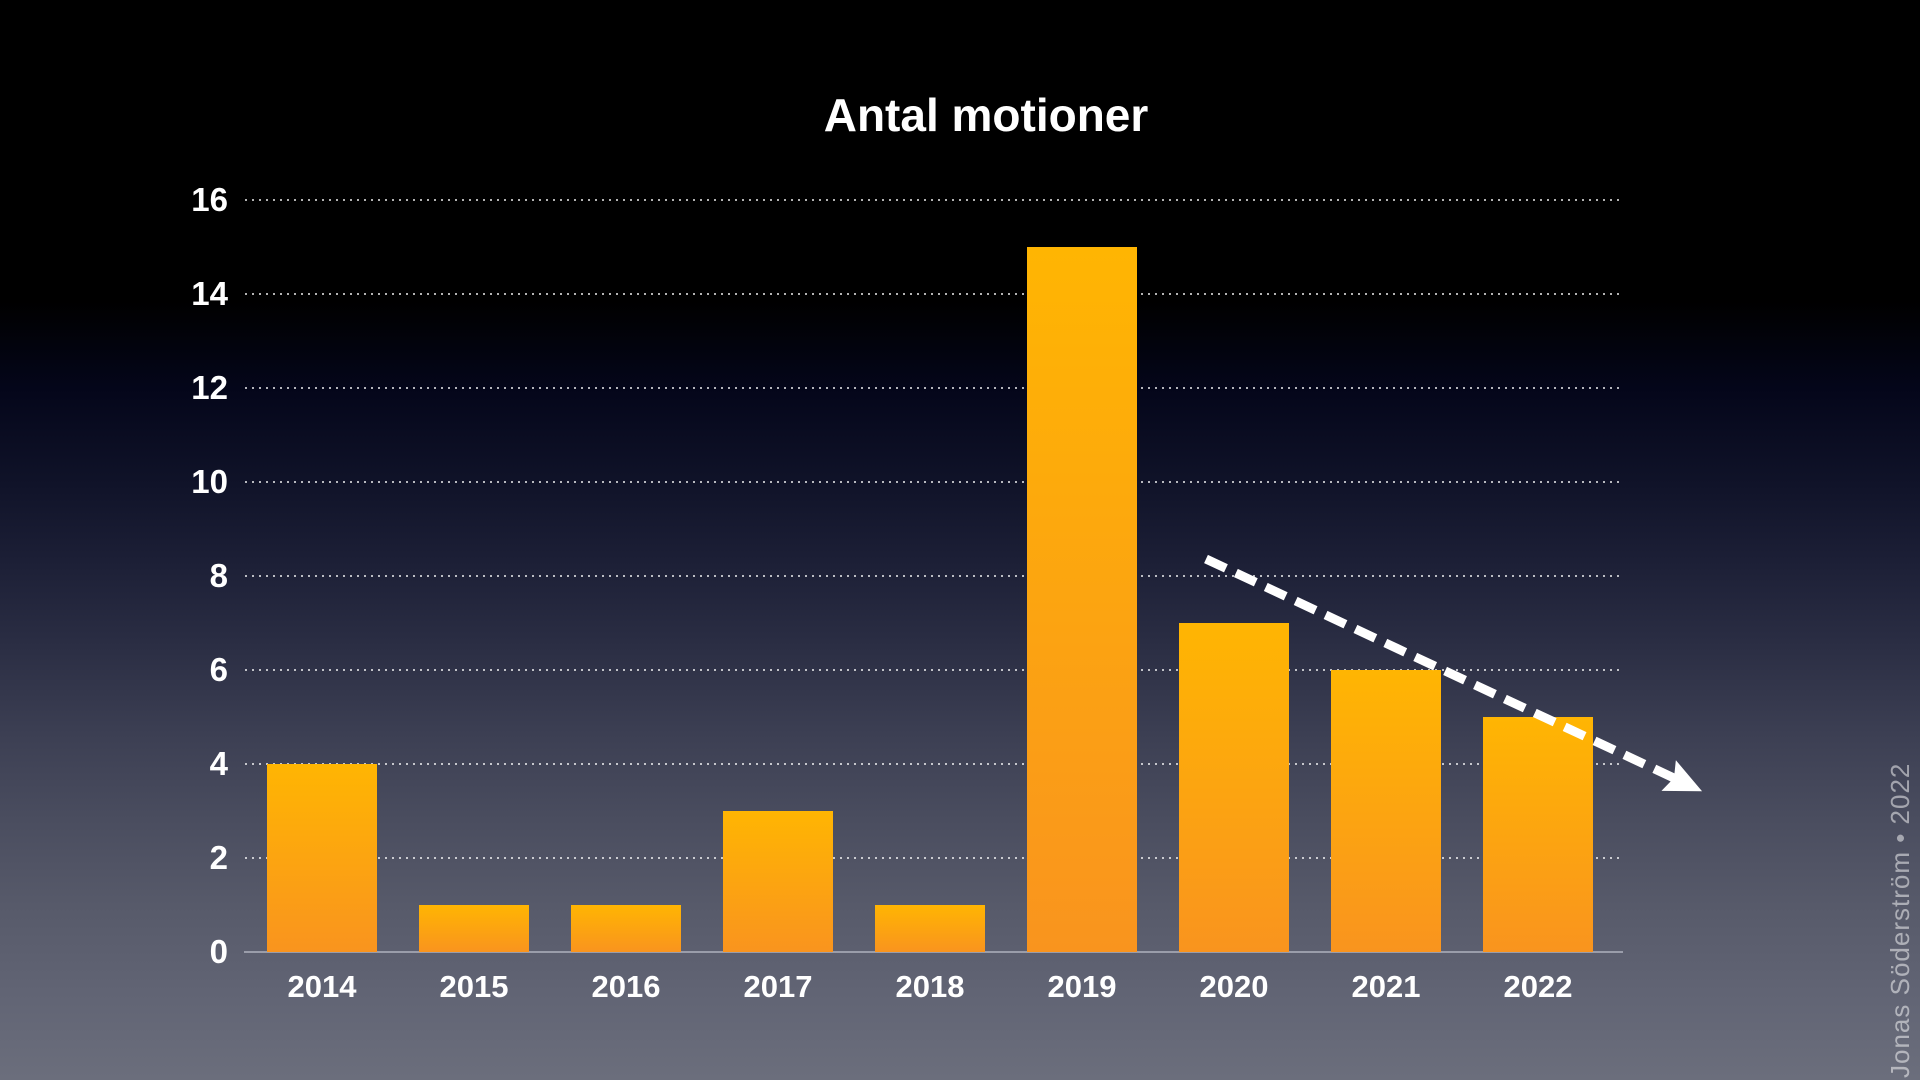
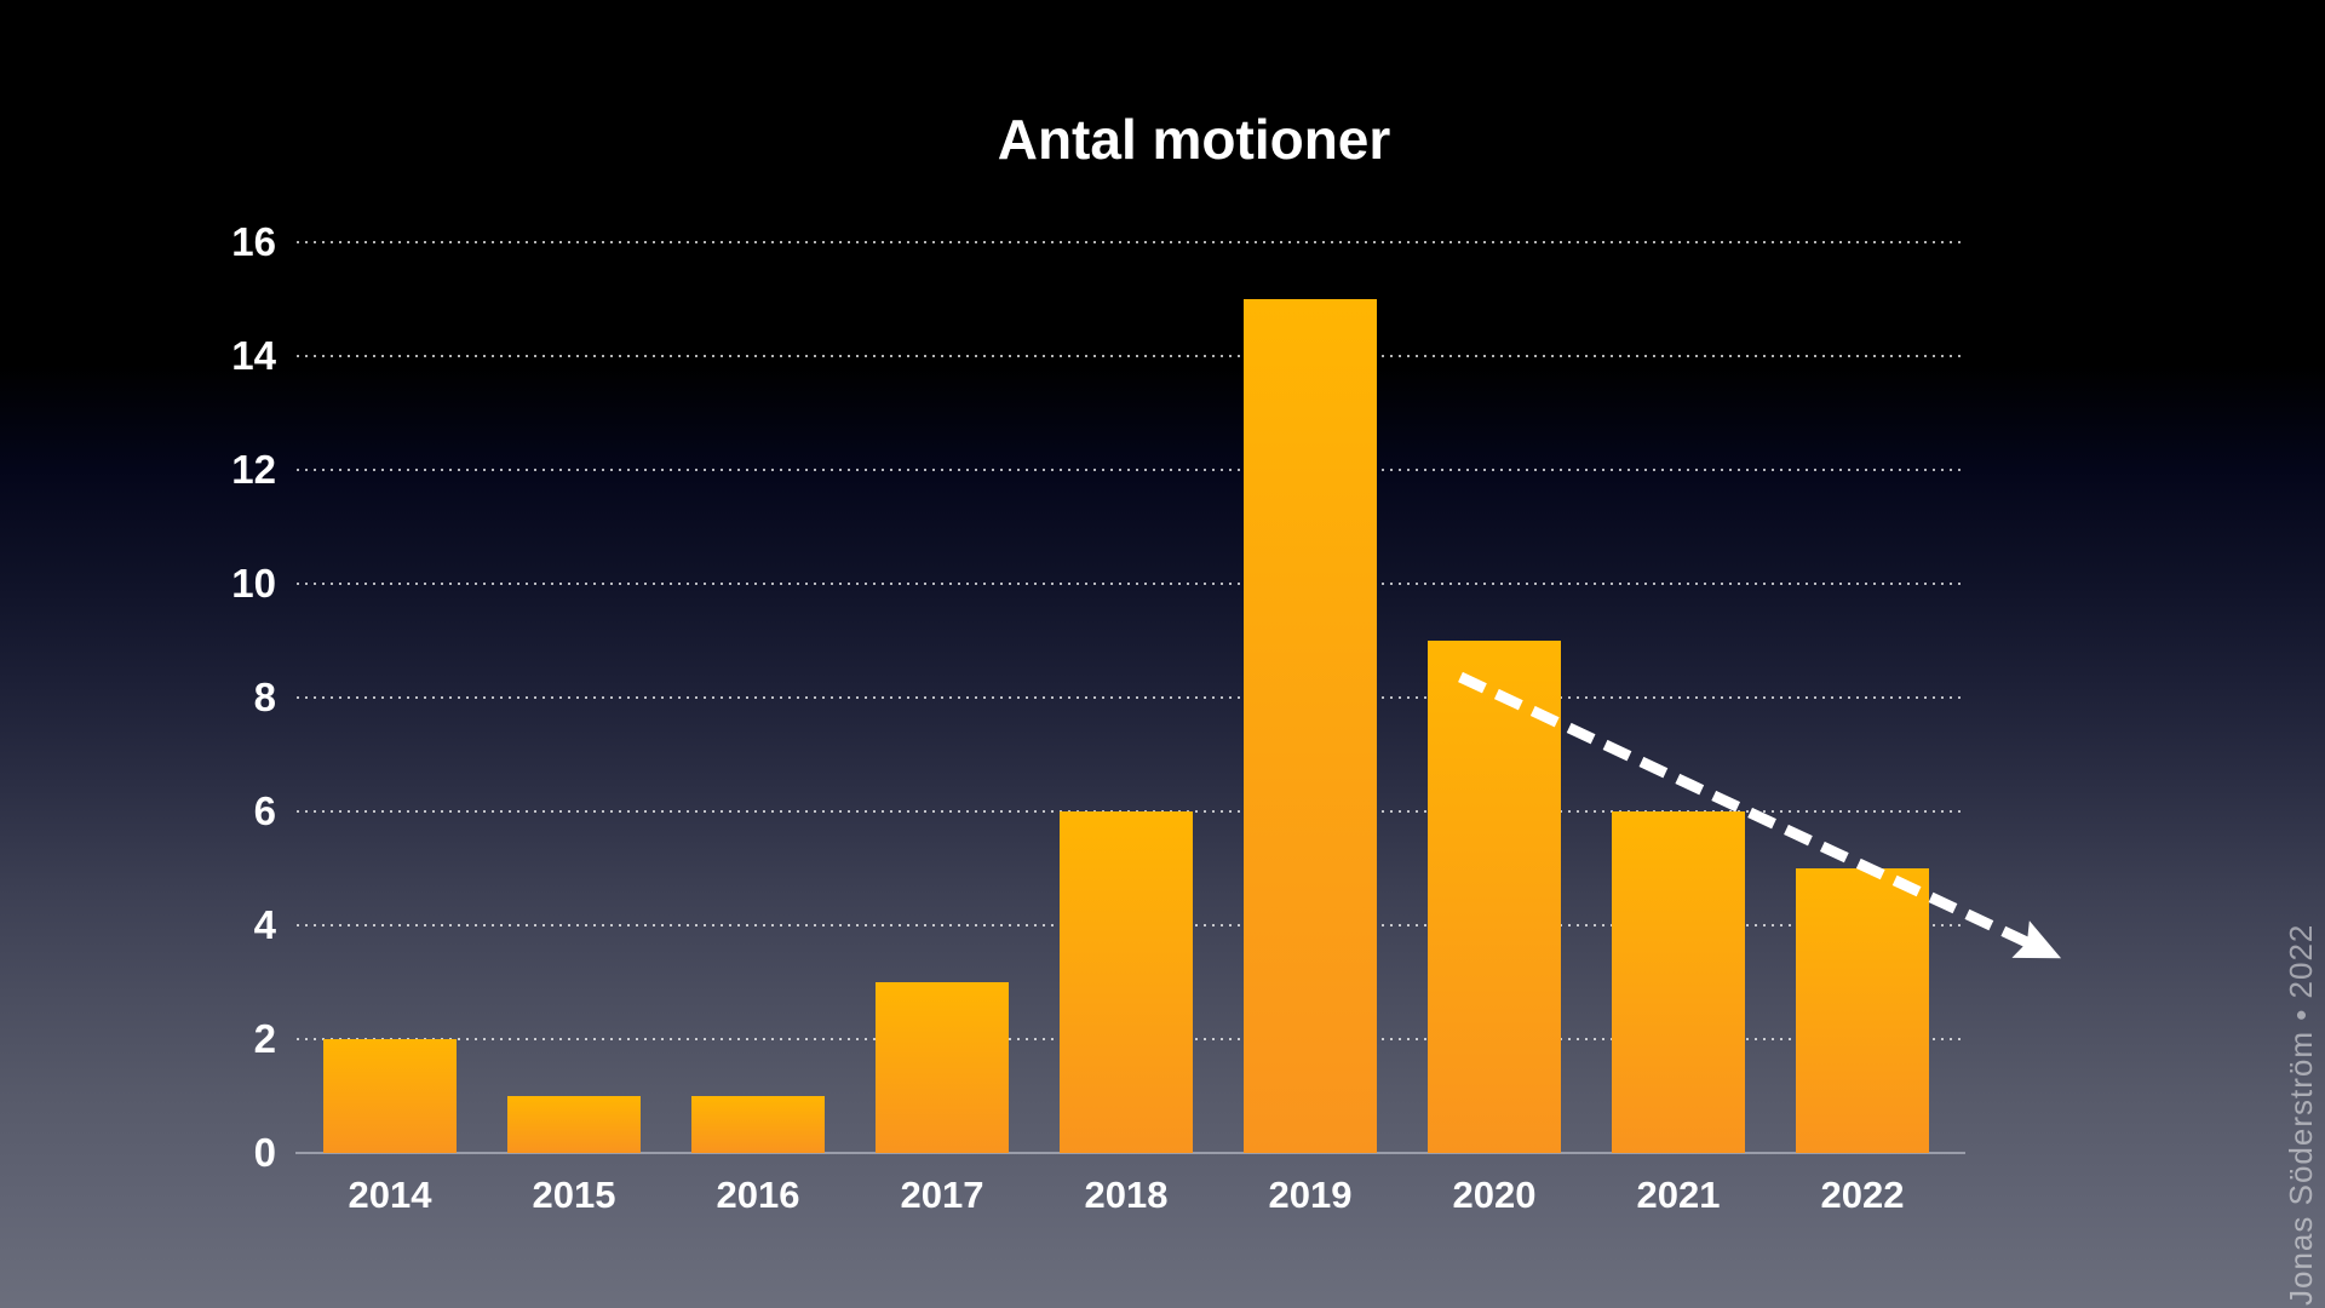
2014: 4 -> 2
2018: 1 -> 6
2020: 7 -> 9
